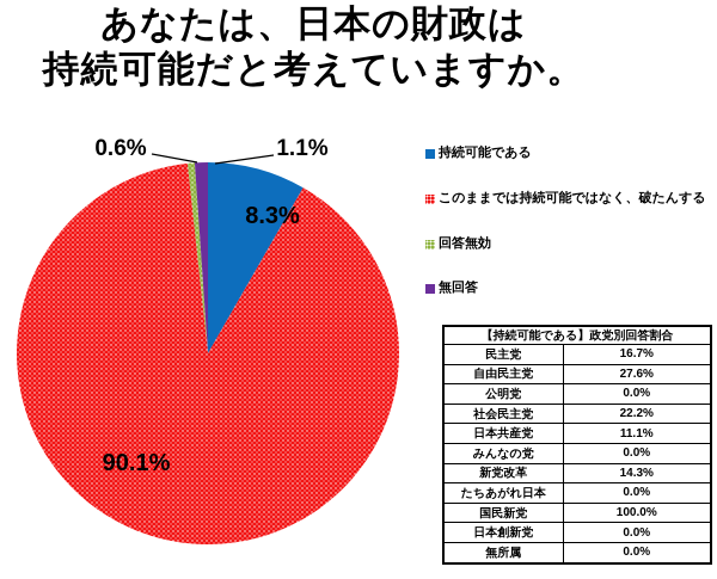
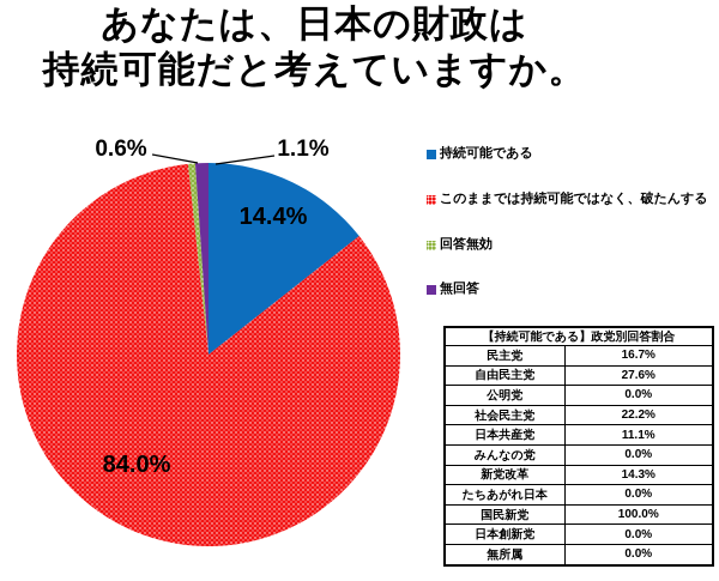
持続可能である: 8.3% -> 14.4%
このままでは持続可能ではなく、破たんする: 90.1% -> 84.0%
